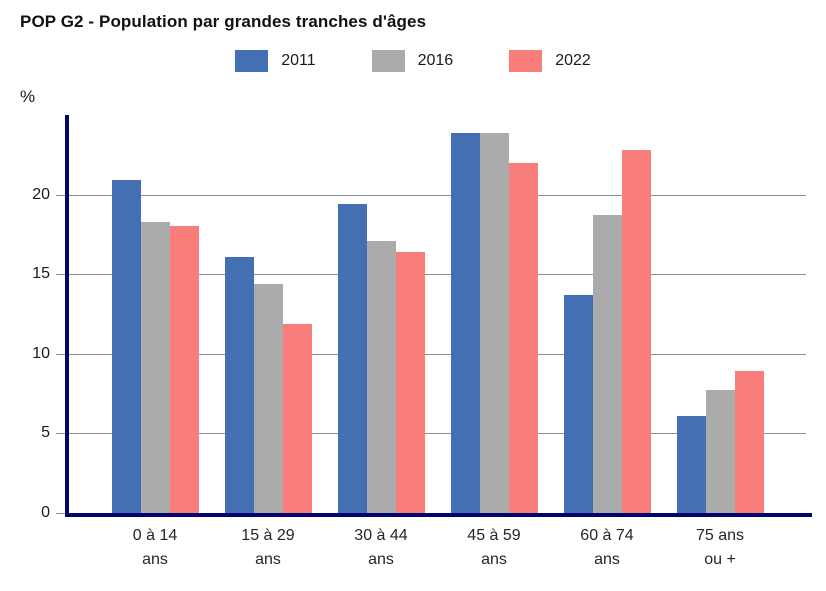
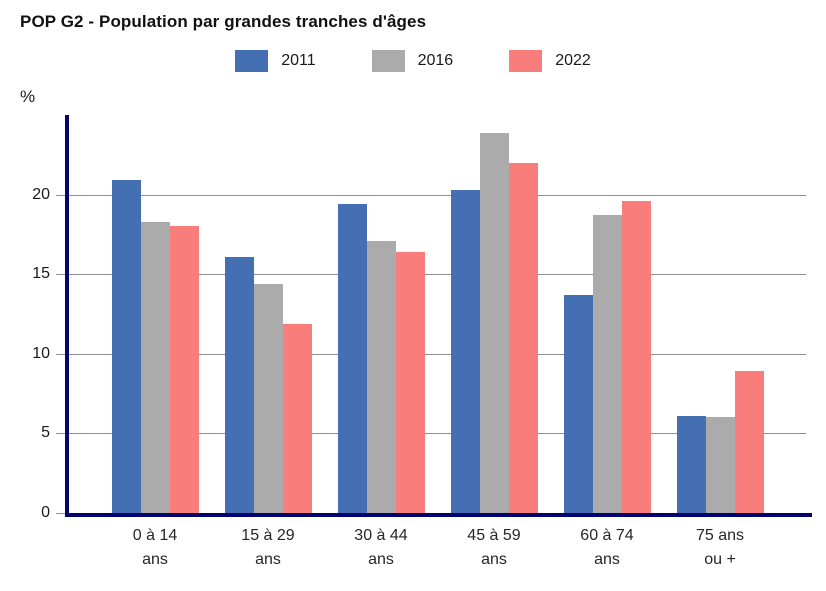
2011/45 à 59 ans: 23.9 -> 20.3
2022/60 à 74 ans: 22.8 -> 19.6
2016/75 ans ou +: 7.7 -> 6.0
